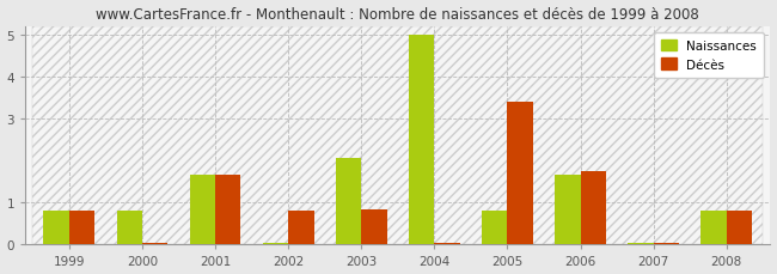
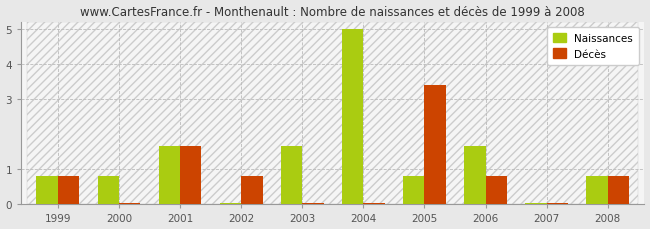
Naissances/2003: 2.05 -> 1.65
Décès/2003: 0.85 -> 0.05
Décès/2006: 1.75 -> 0.80
